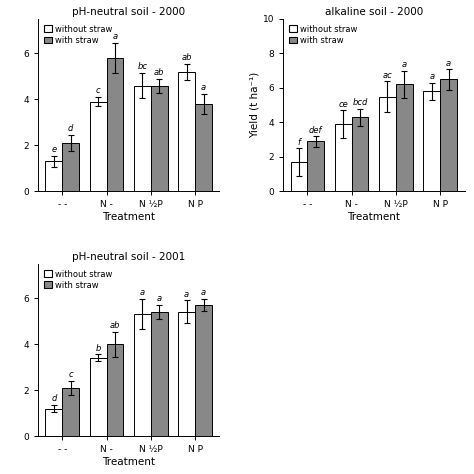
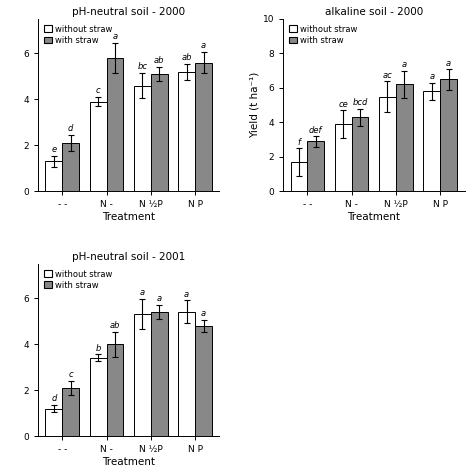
pH-neutral soil - 2000/with straw/N ½P: 4.6 -> 5.1
pH-neutral soil - 2000/with straw/N P: 3.8 -> 5.6
pH-neutral soil - 2001/with straw/N P: 5.7 -> 4.8
